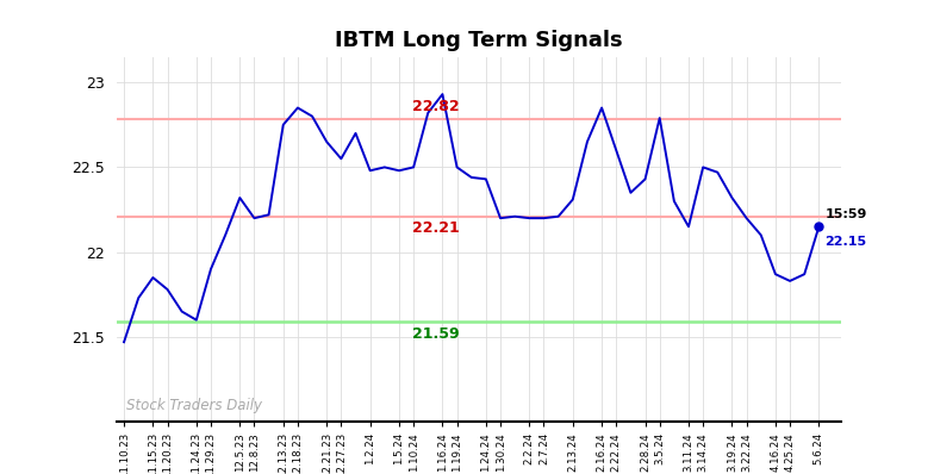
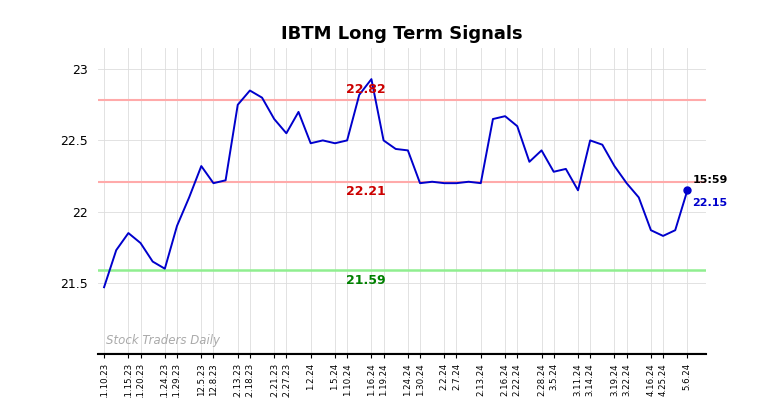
2.13.24: 22.31 -> 22.20
2.16.24: 22.85 -> 22.67
3.5.24: 22.79 -> 22.28
